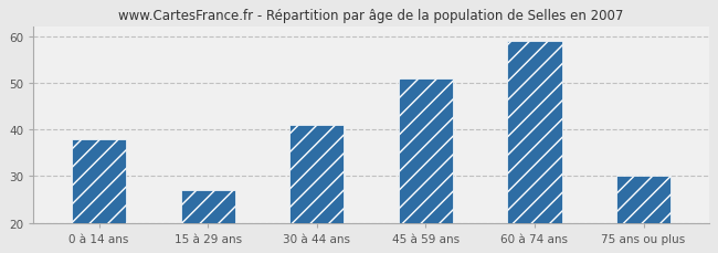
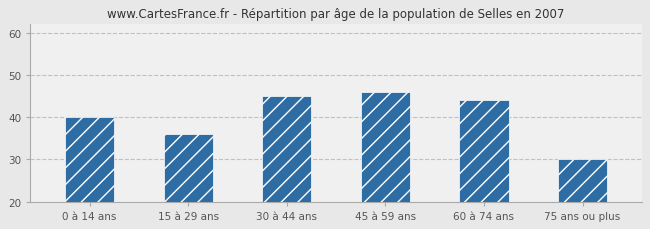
0 à 14 ans: 38 -> 40
15 à 29 ans: 27 -> 36
30 à 44 ans: 41 -> 45
45 à 59 ans: 51 -> 46
60 à 74 ans: 59 -> 44
